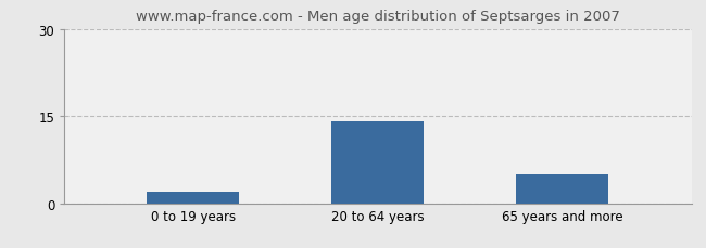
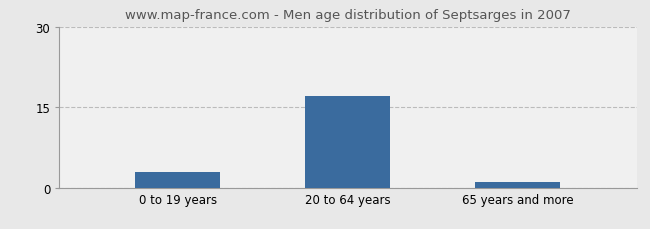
0 to 19 years: 2 -> 3
20 to 64 years: 14 -> 17
65 years and more: 5 -> 1
